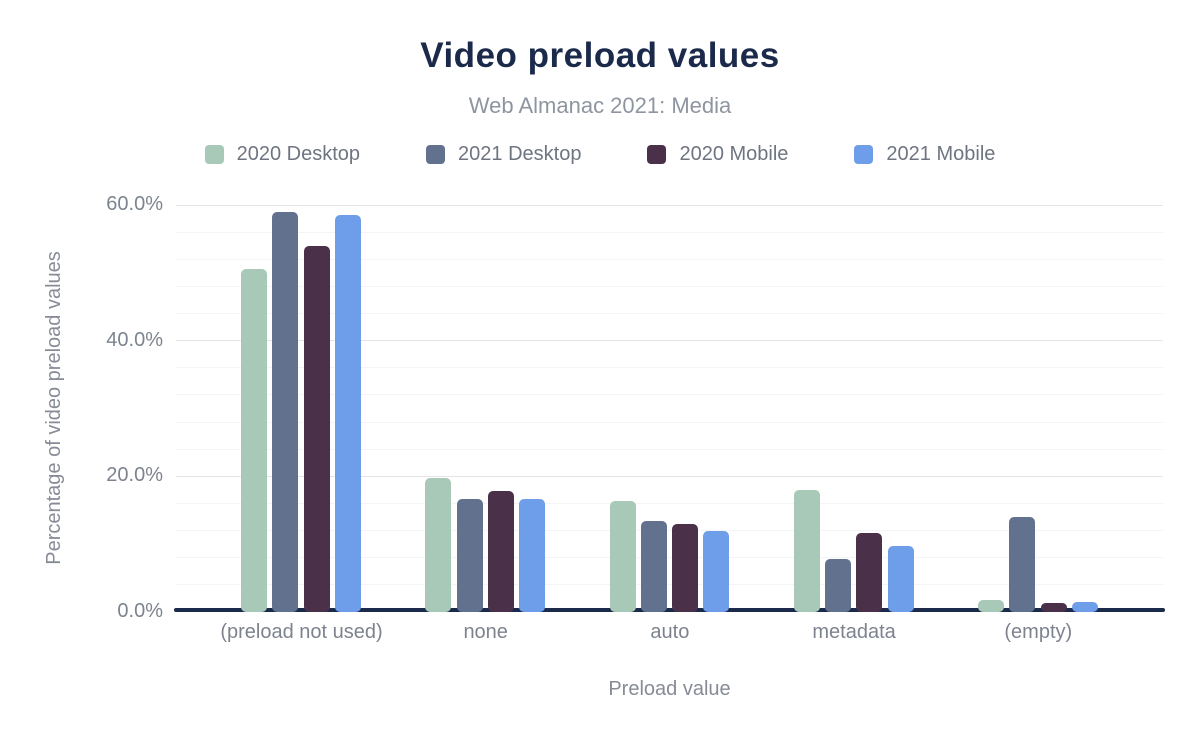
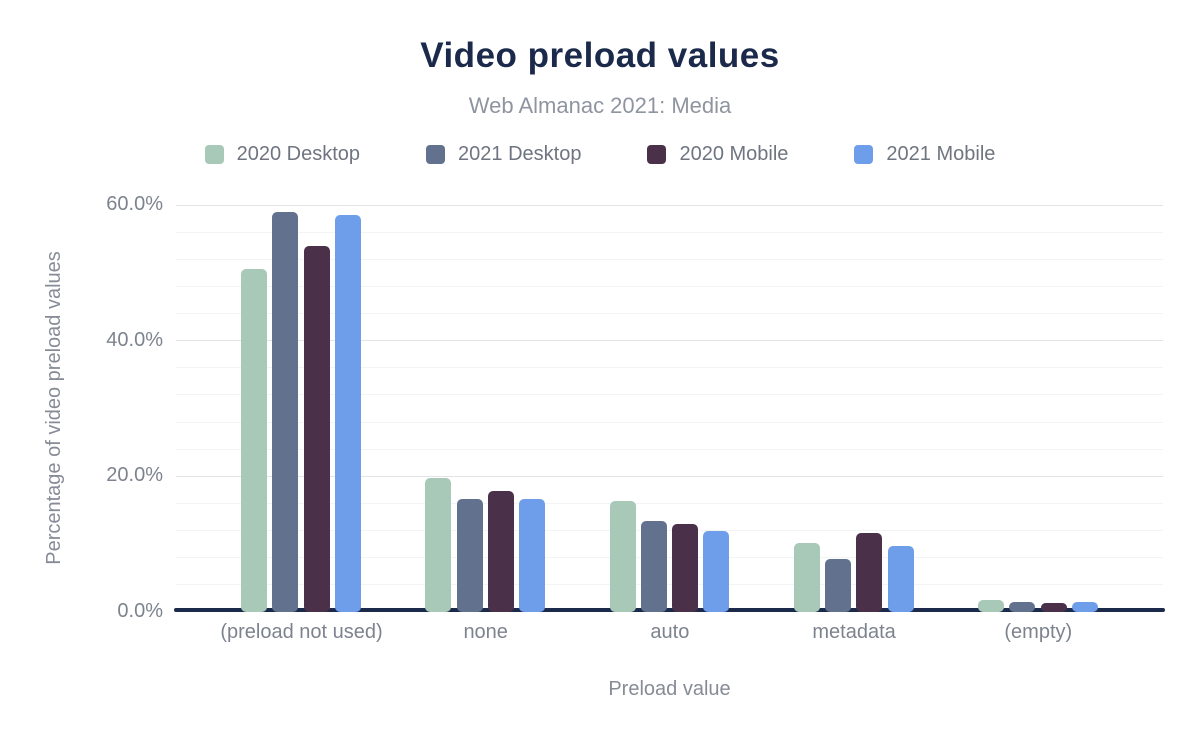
2020 Desktop/metadata: 18% -> 10%
2021 Desktop/(empty): 14% -> 2%
